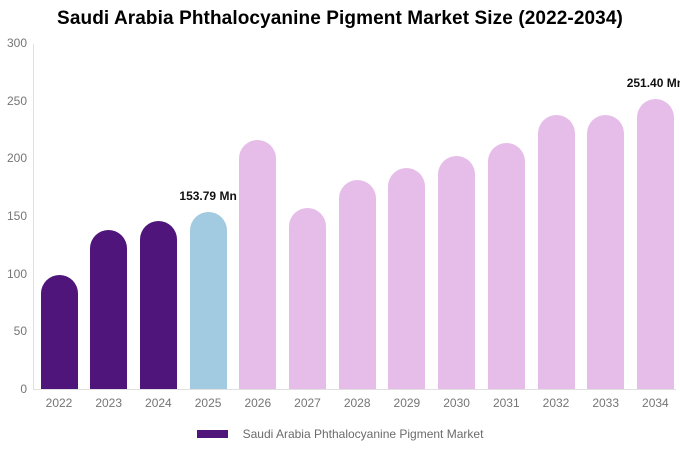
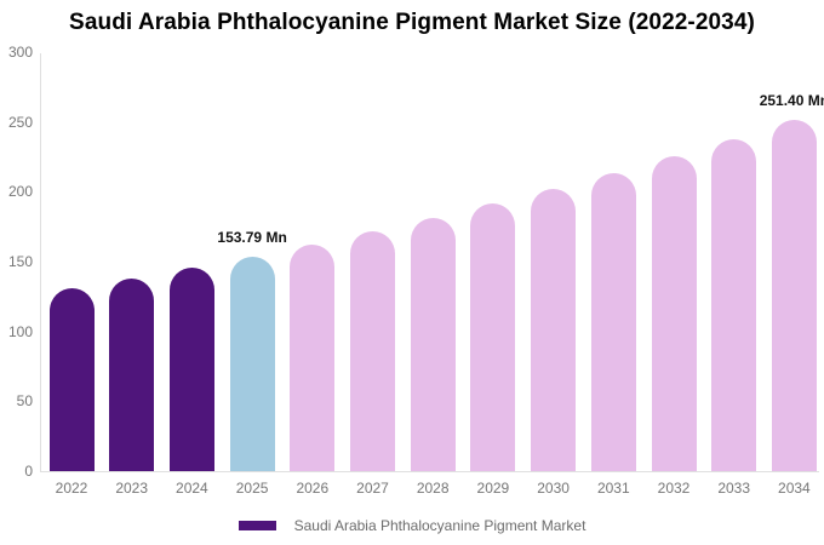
2022: 99 -> 131
2026: 216 -> 162
2027: 157 -> 172
2032: 238 -> 225
